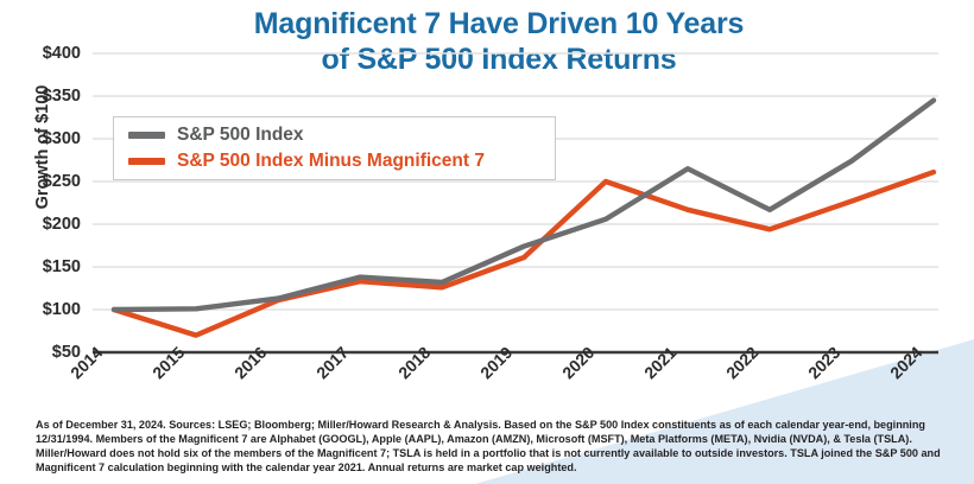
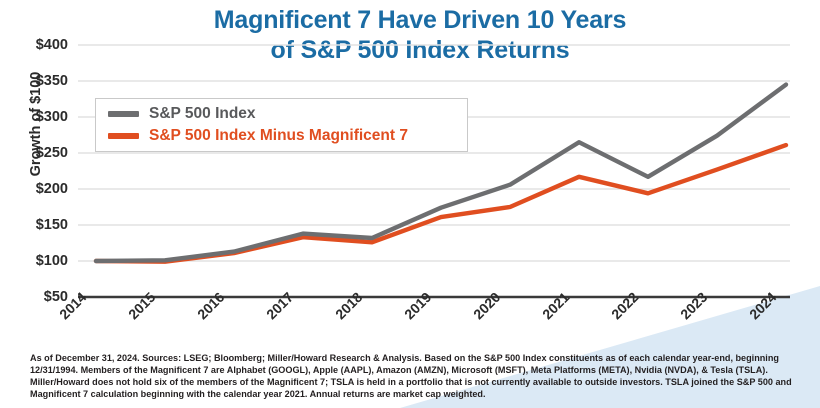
S&P 500 Index Minus Magnificent 7/2015: $70 -> $100
S&P 500 Index Minus Magnificent 7/2020: $250 -> $180
